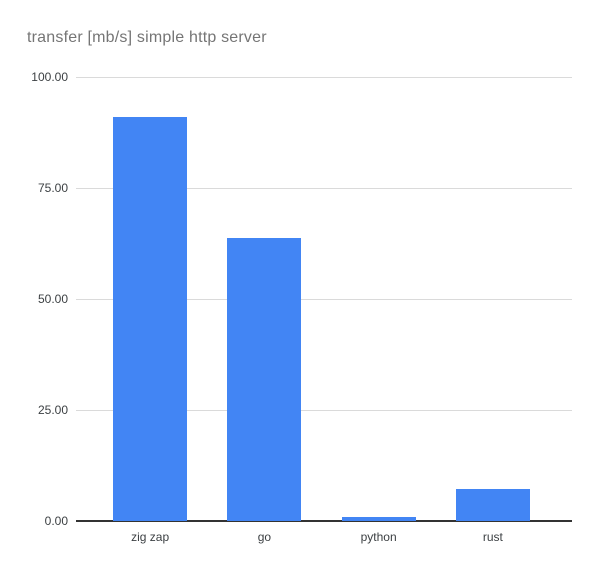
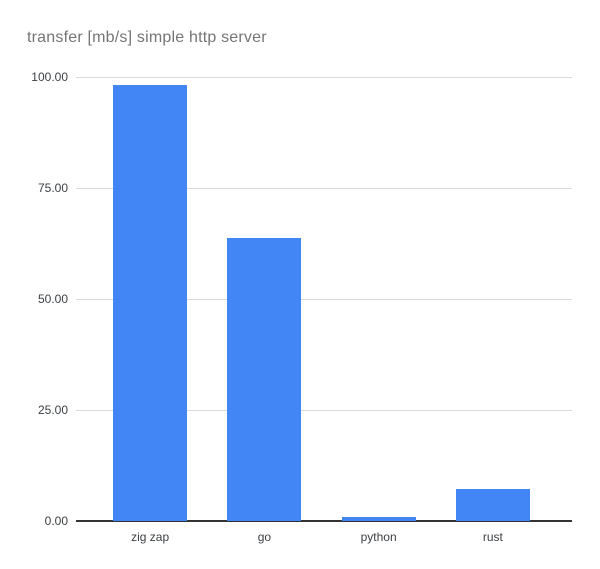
zig zap: 91 -> 98
